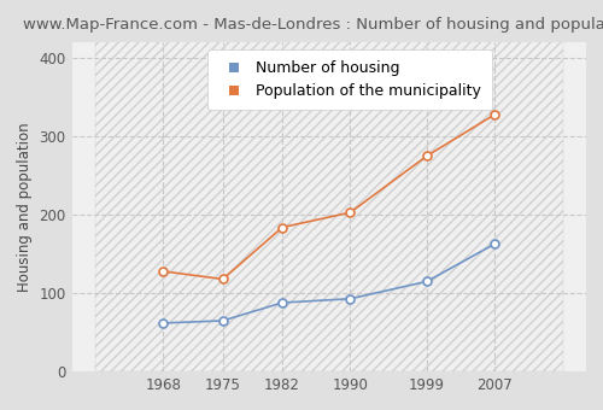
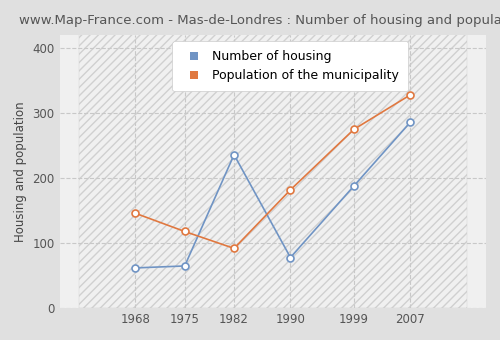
Population of the municipality/1968: 128 -> 146
Number of housing/1982: 88 -> 236
Population of the municipality/1982: 184 -> 92
Number of housing/1990: 93 -> 78
Population of the municipality/1990: 203 -> 182
Number of housing/1999: 115 -> 188
Number of housing/2007: 163 -> 286
